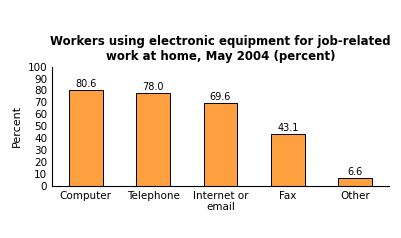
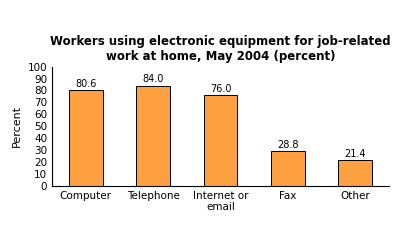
Telephone: 78.0 -> 84.0
Internet or email: 69.6 -> 76.0
Fax: 43.1 -> 28.8
Other: 6.6 -> 21.4
